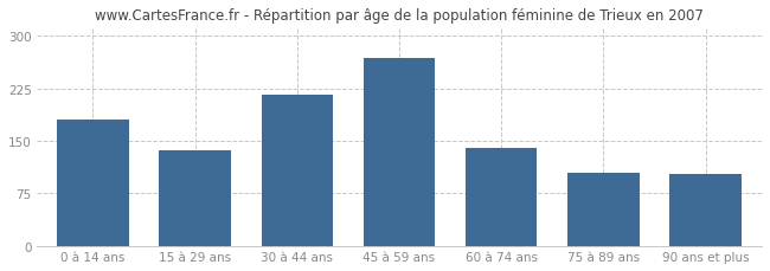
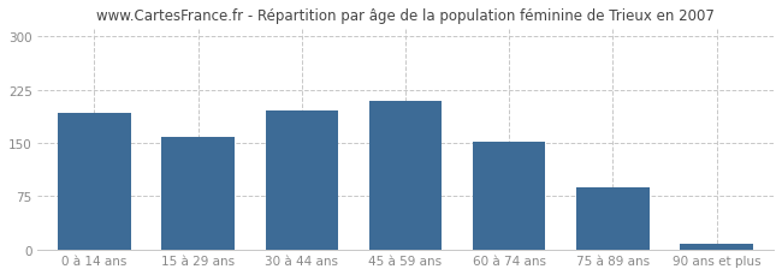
0 à 14 ans: 180 -> 193
15 à 29 ans: 136 -> 158
30 à 44 ans: 216 -> 195
45 à 59 ans: 268 -> 210
60 à 74 ans: 140 -> 152
75 à 89 ans: 104 -> 88
90 ans et plus: 102 -> 8
